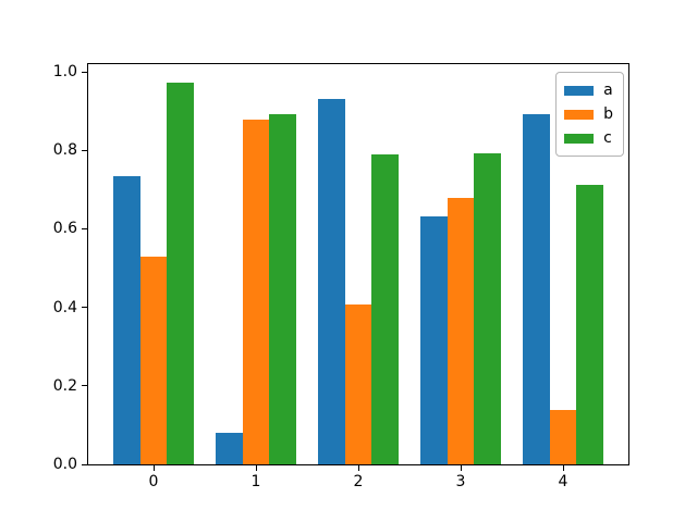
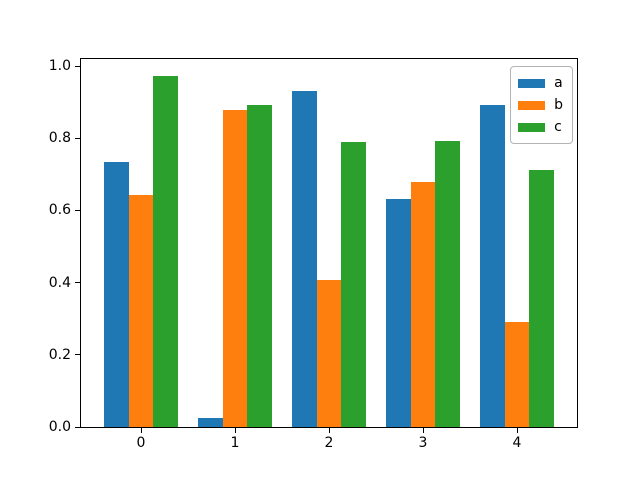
b/0: 0.53 -> 0.64
a/1: 0.08 -> 0.02
b/4: 0.14 -> 0.29
